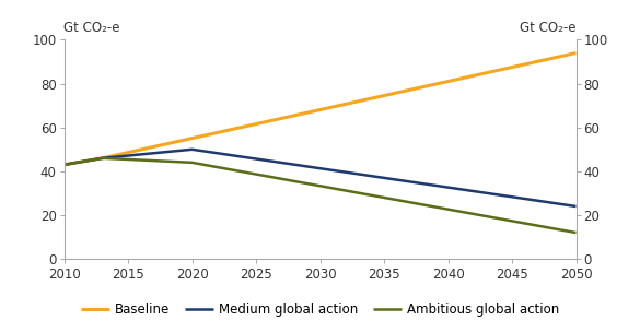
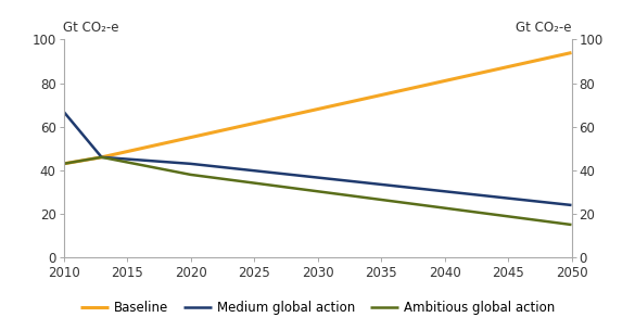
Medium global action/2010: 43 -> 67
Medium global action/2020: 50 -> 43
Ambitious global action/2020: 44 -> 38
Ambitious global action/2050: 12 -> 15
